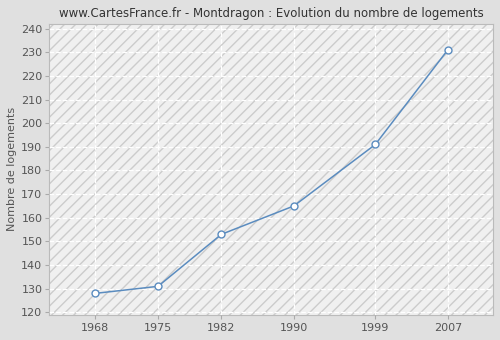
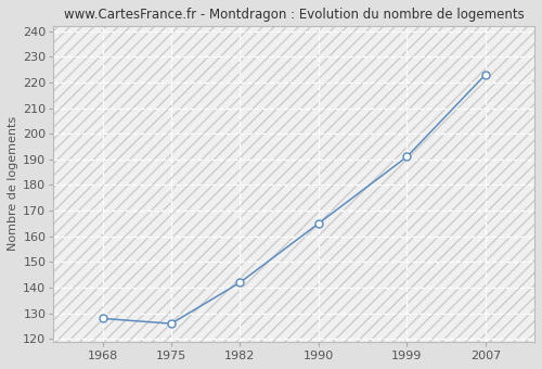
1975: 131 -> 126
1982: 153 -> 142
2007: 231 -> 223
